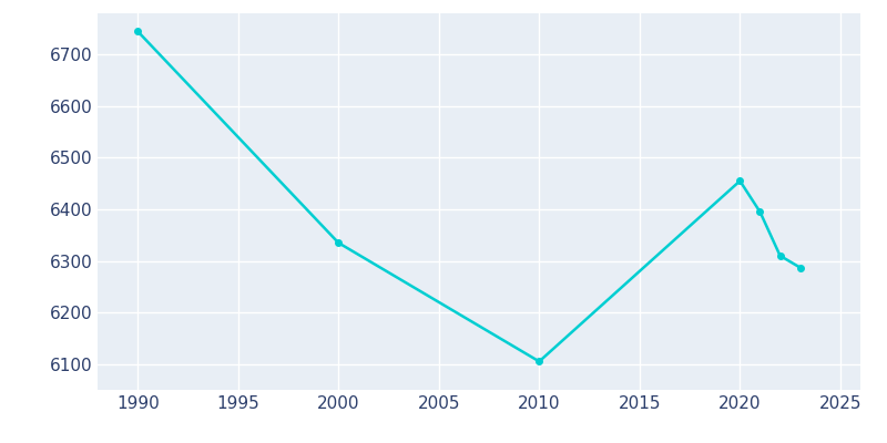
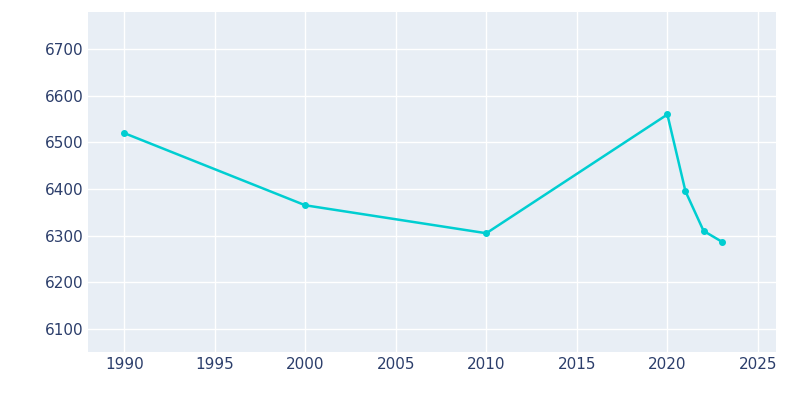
1990: 6745 -> 6520
2000: 6335 -> 6365
2010: 6105 -> 6305
2020: 6455 -> 6560
